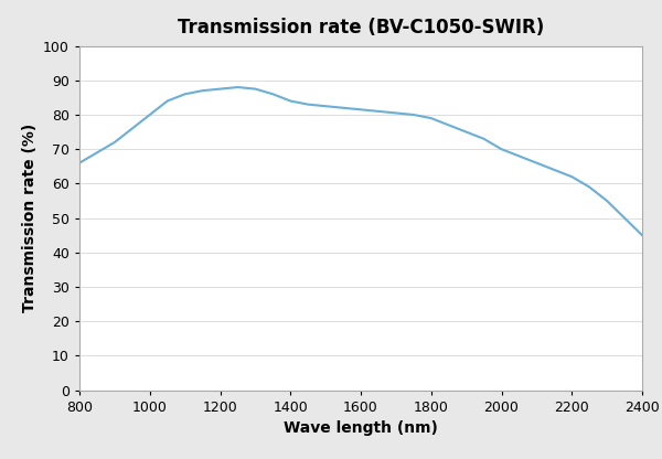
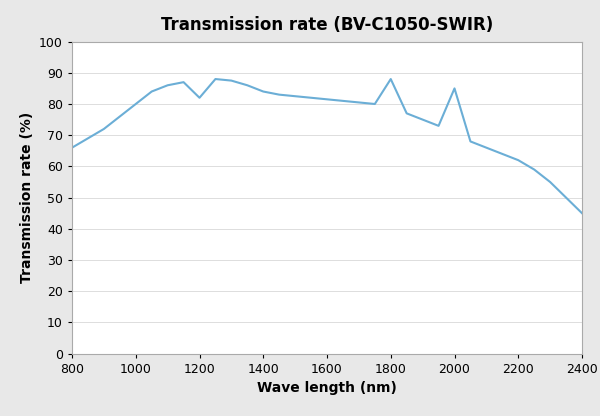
1200: 87.5 -> 82.0
1800: 79.0 -> 88.0
2000: 70.0 -> 85.0
